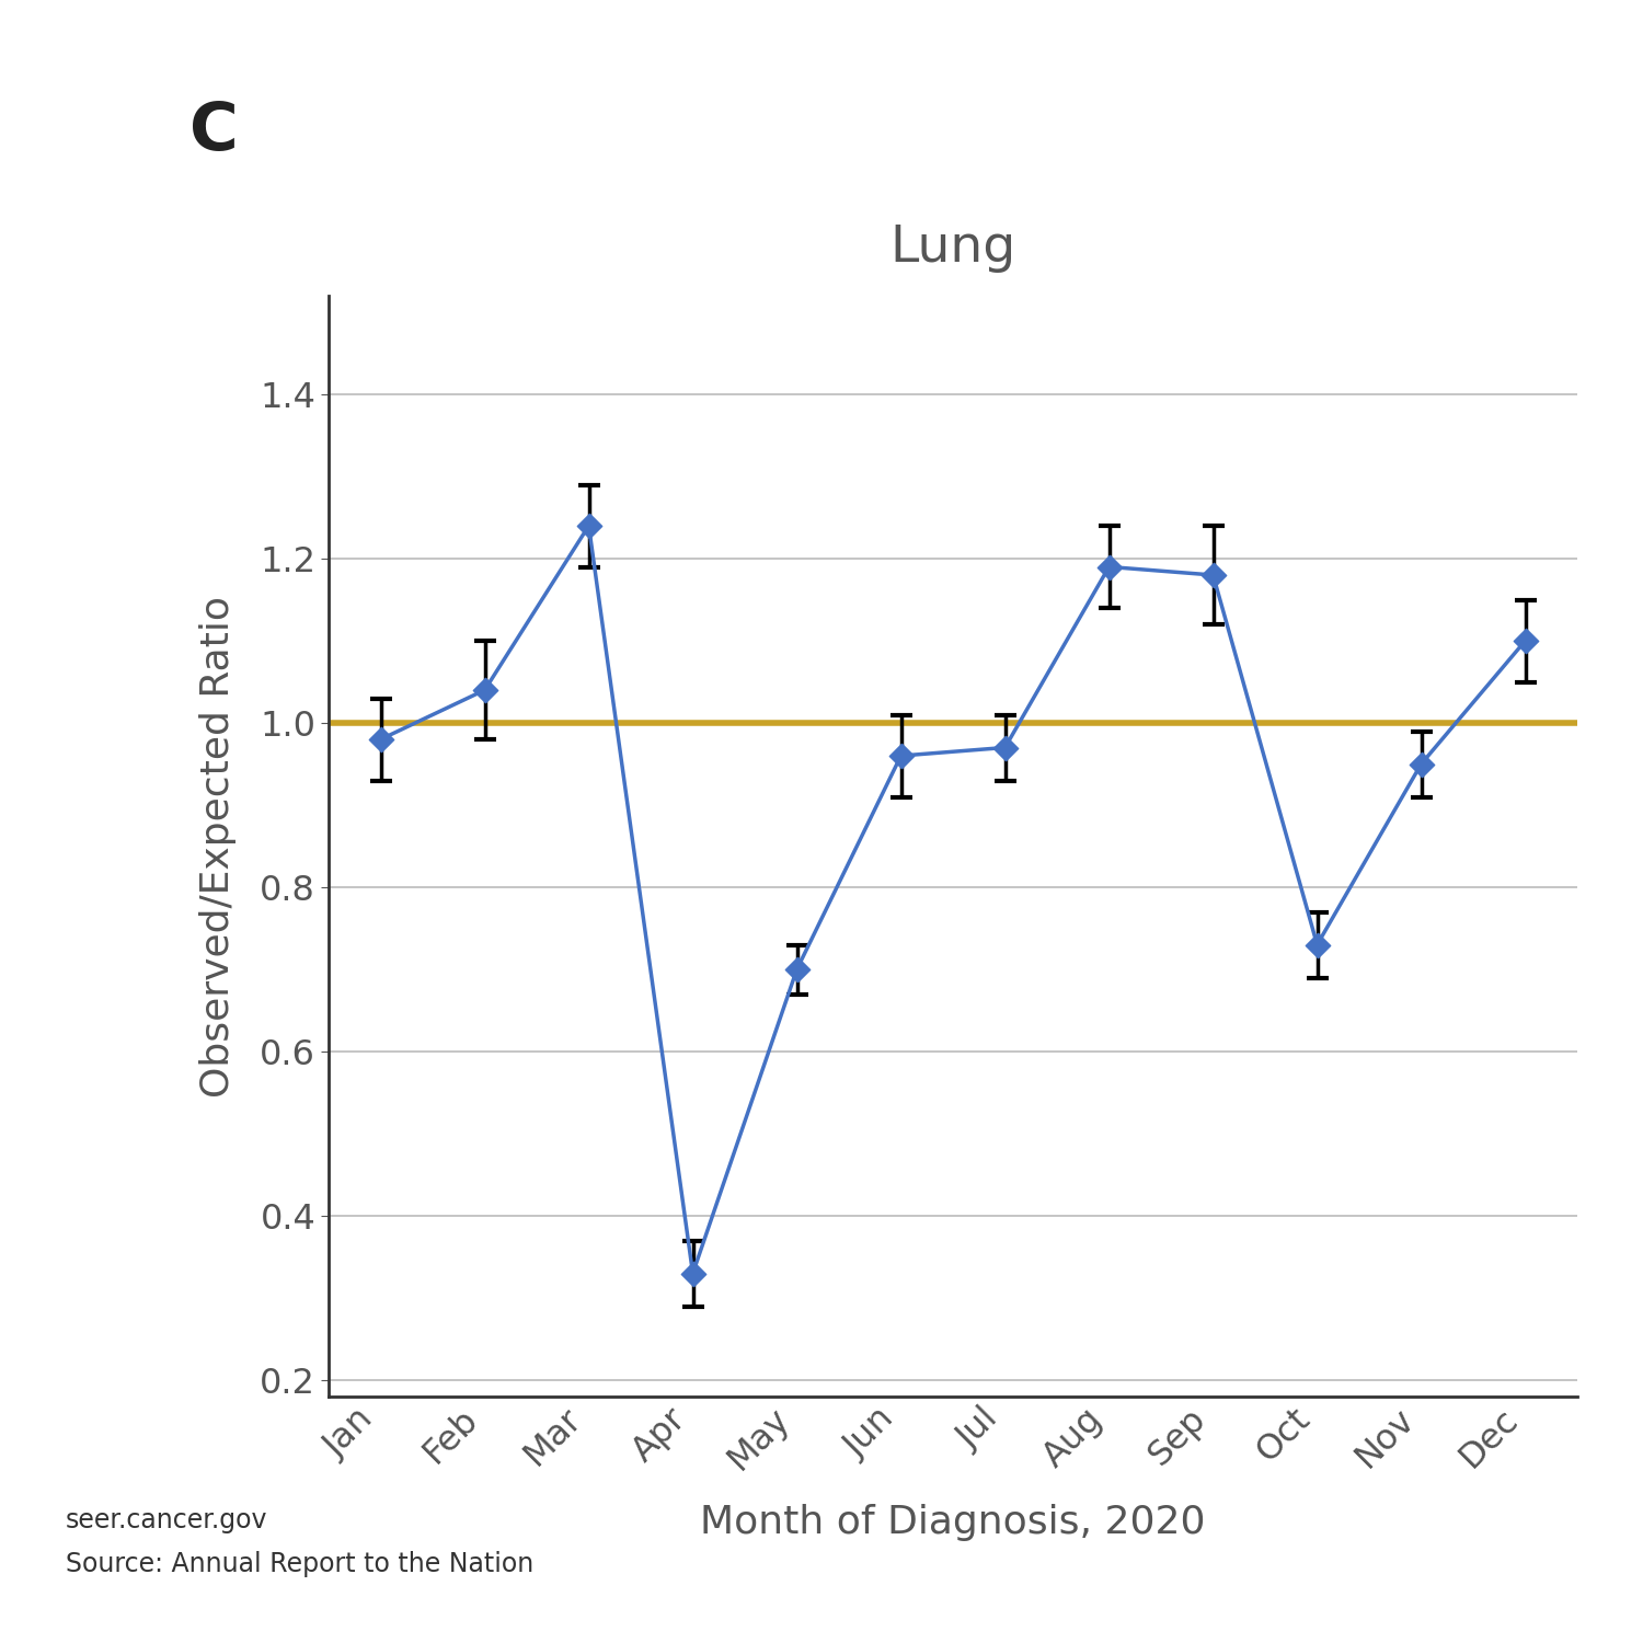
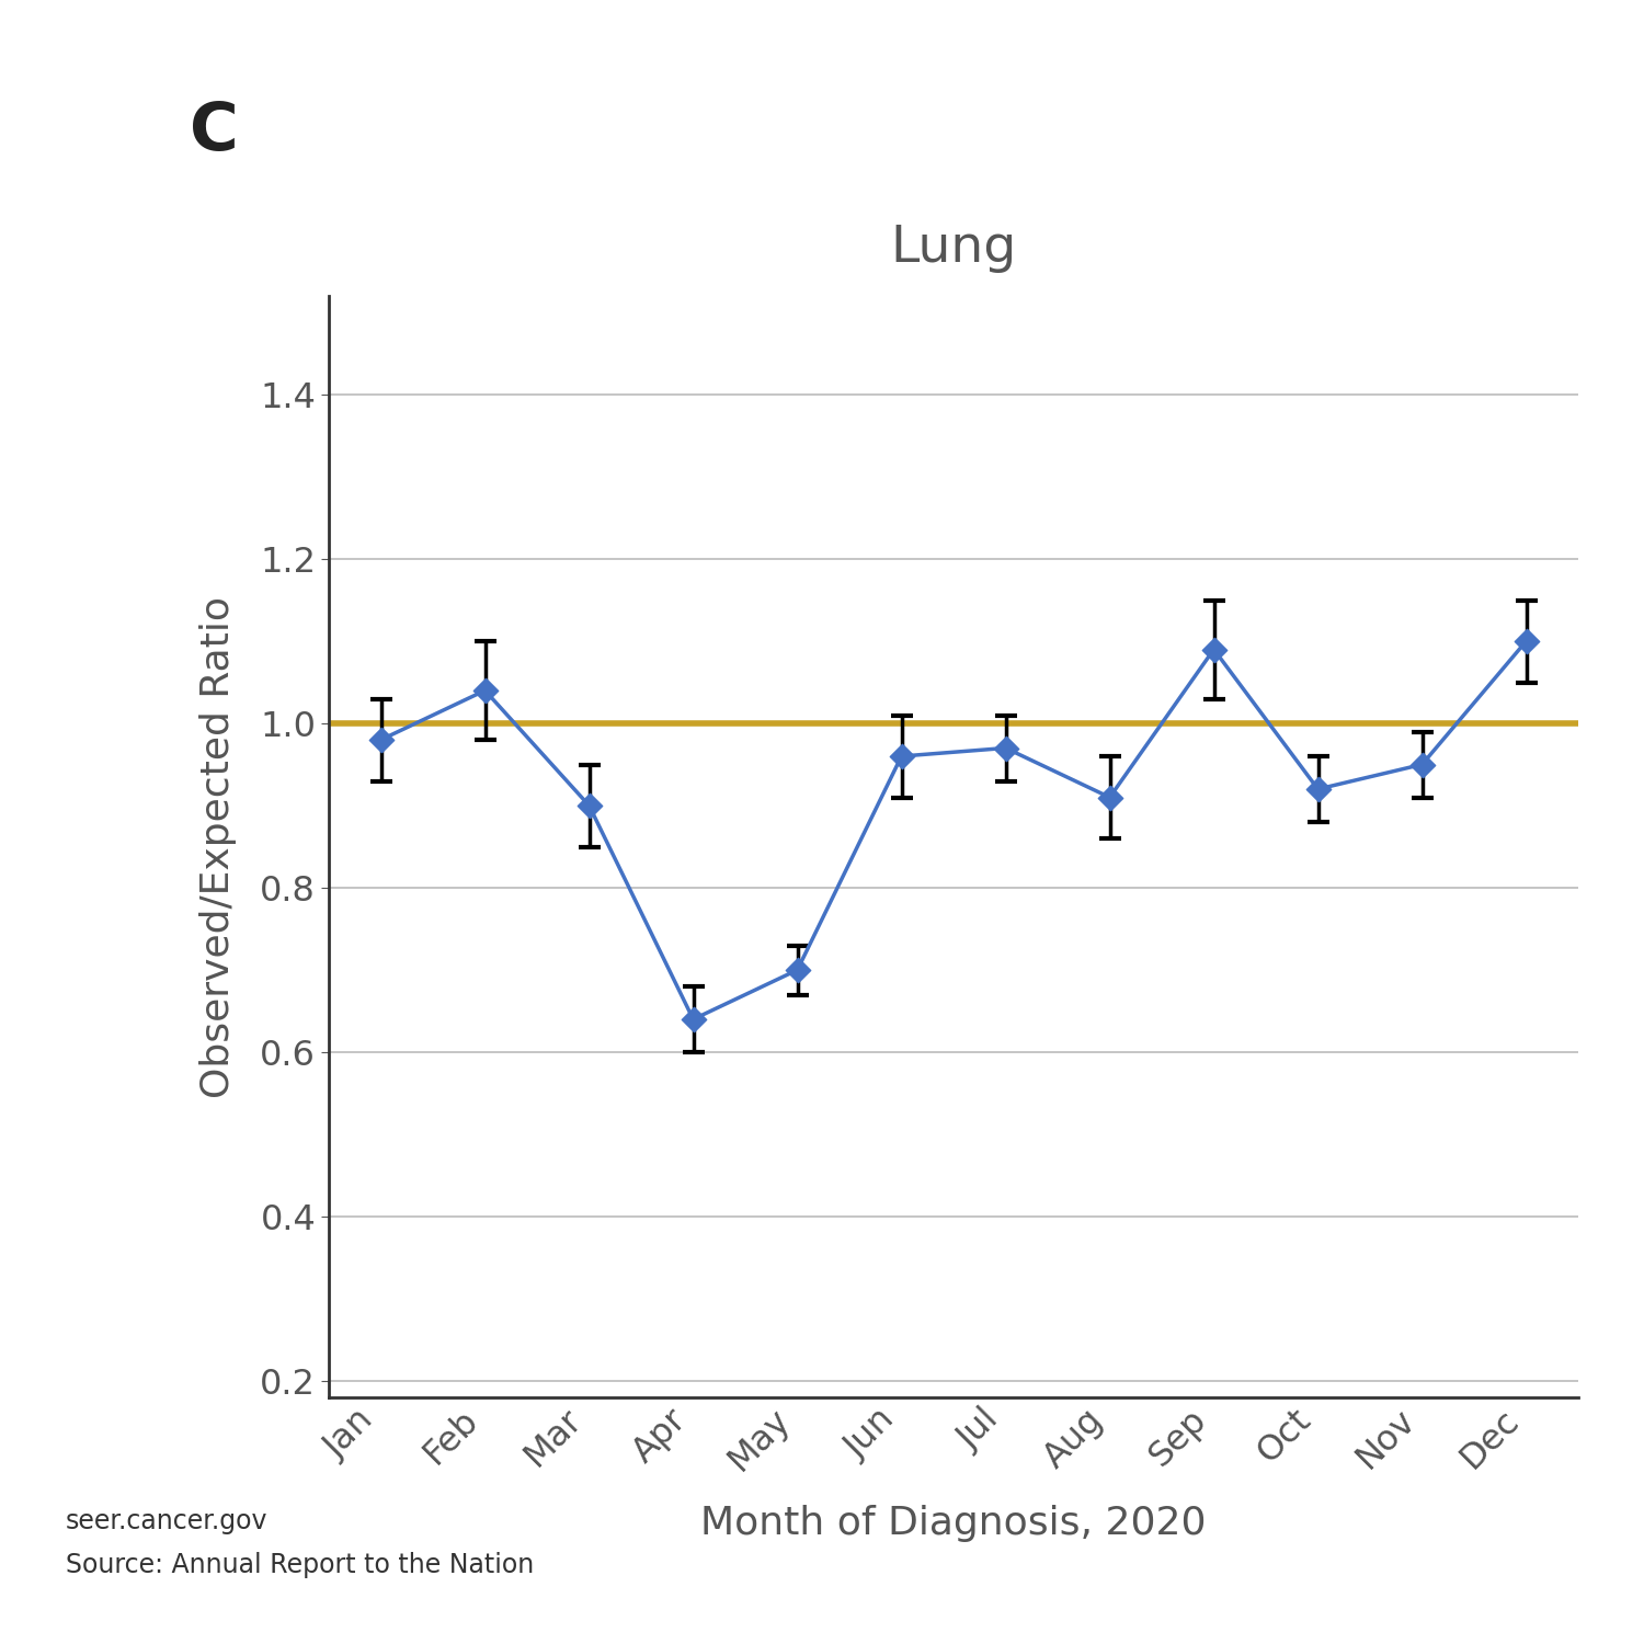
Mar: 1.24 -> 0.90
Apr: 0.33 -> 0.64
Aug: 1.19 -> 0.91
Sep: 1.18 -> 1.09
Oct: 0.73 -> 0.92
